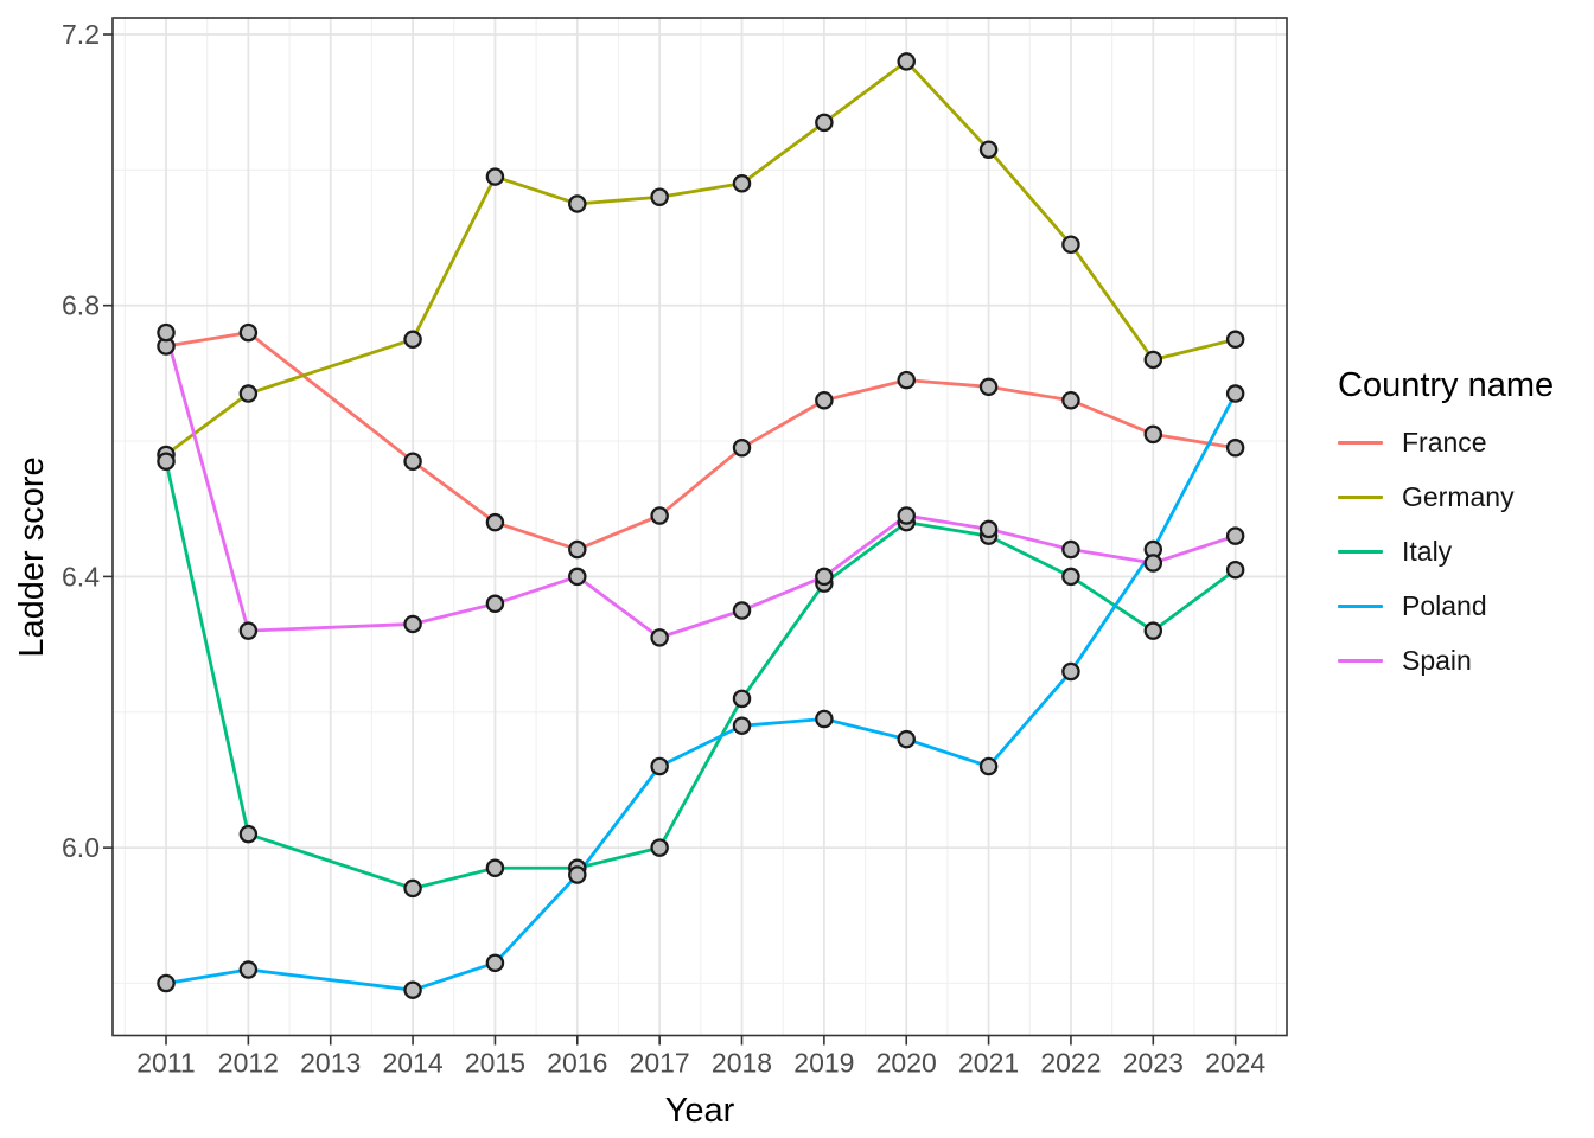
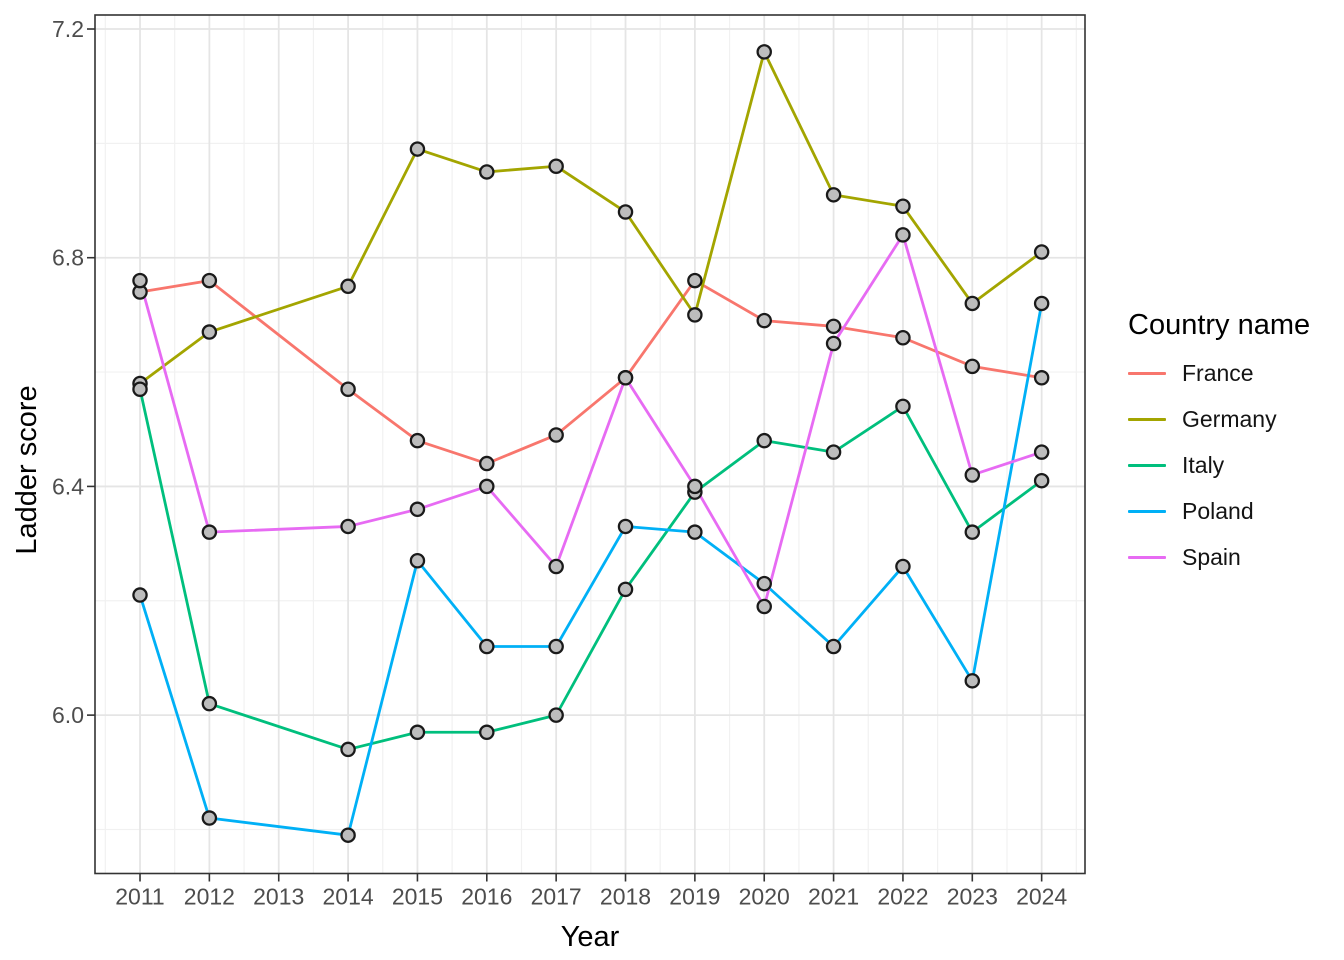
Poland/2011: 5.80 -> 6.21
Poland/2015: 5.83 -> 6.27
Poland/2016: 5.96 -> 6.12
Spain/2017: 6.31 -> 6.26
Germany/2018: 6.98 -> 6.88
Poland/2018: 6.18 -> 6.33
Spain/2018: 6.35 -> 6.59
France/2019: 6.66 -> 6.76
Germany/2019: 7.07 -> 6.70
Poland/2019: 6.19 -> 6.32
Poland/2020: 6.16 -> 6.23
Spain/2020: 6.49 -> 6.19
Germany/2021: 7.03 -> 6.91
Spain/2021: 6.47 -> 6.65
Italy/2022: 6.40 -> 6.54
Spain/2022: 6.44 -> 6.84
Poland/2023: 6.44 -> 6.06
Germany/2024: 6.75 -> 6.81
Poland/2024: 6.67 -> 6.72
